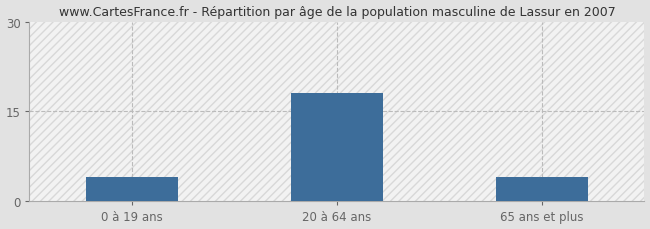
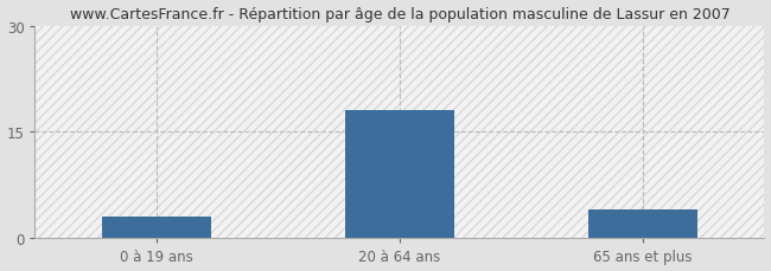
0 à 19 ans: 4 -> 3
